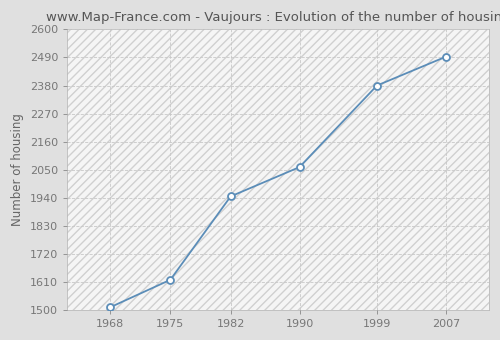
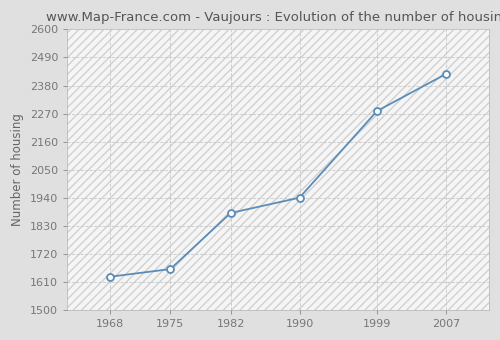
1968: 1510 -> 1630
1975: 1618 -> 1660
1982: 1945 -> 1880
1990: 2060 -> 1940
1999: 2380 -> 2280
2007: 2493 -> 2425
